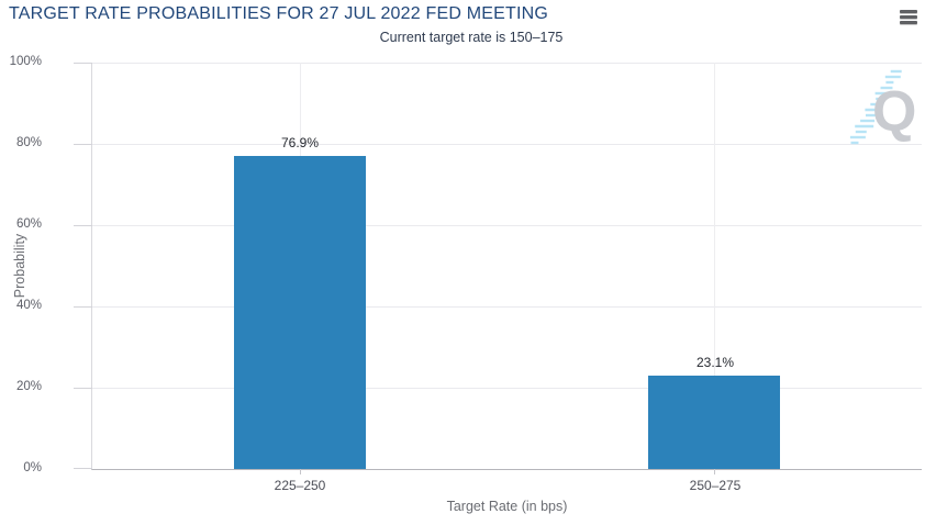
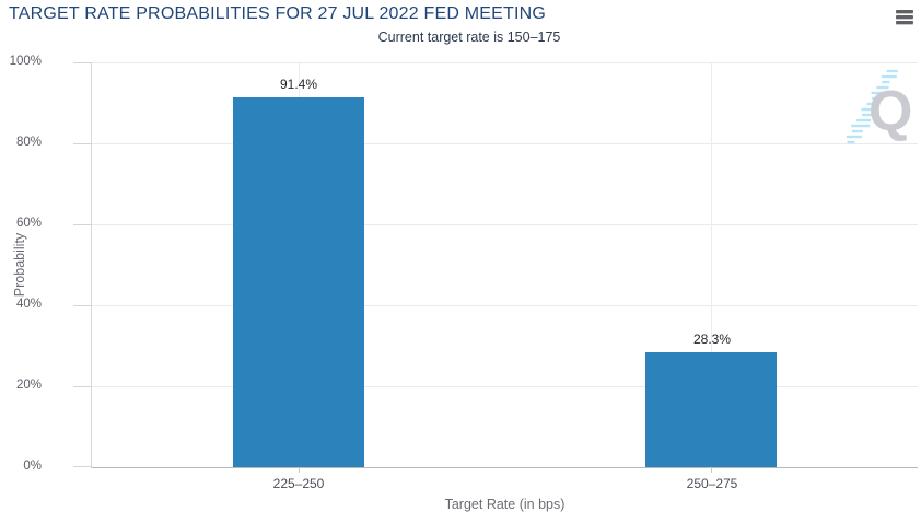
225–250: 76.9% -> 91.4%
250–275: 23.1% -> 28.3%
